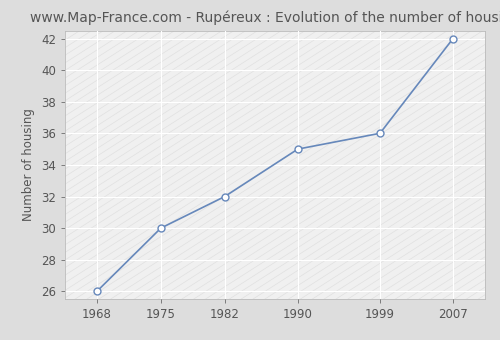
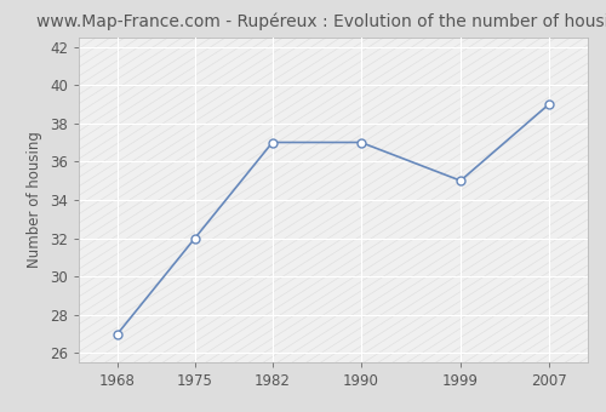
1968: 26 -> 27
1975: 30 -> 32
1982: 32 -> 37
1990: 35 -> 37
1999: 36 -> 35
2007: 42 -> 39
